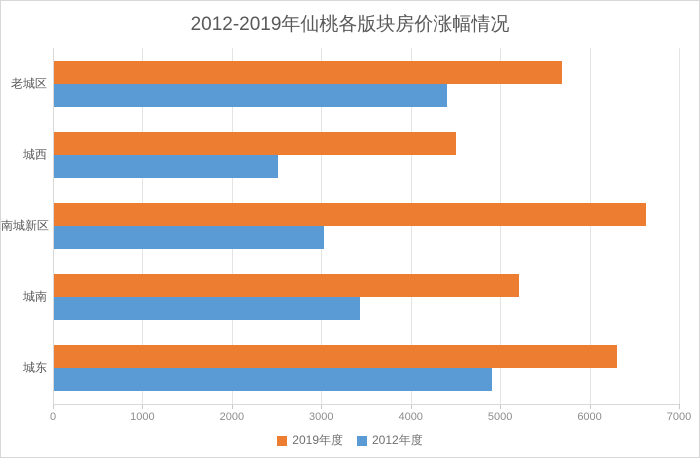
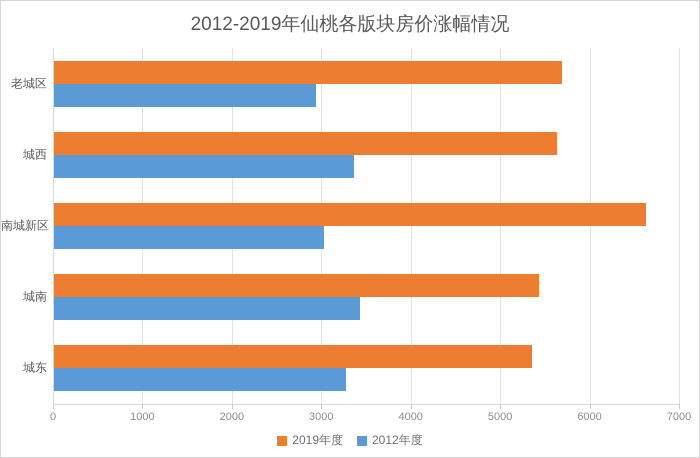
2012年度/老城区: 4400 -> 2900
2019年度/城西: 4500 -> 5600
2012年度/城西: 2500 -> 3400
2019年度/城南: 5200 -> 5400
2019年度/城东: 6300 -> 5300
2012年度/城东: 4900 -> 3300
